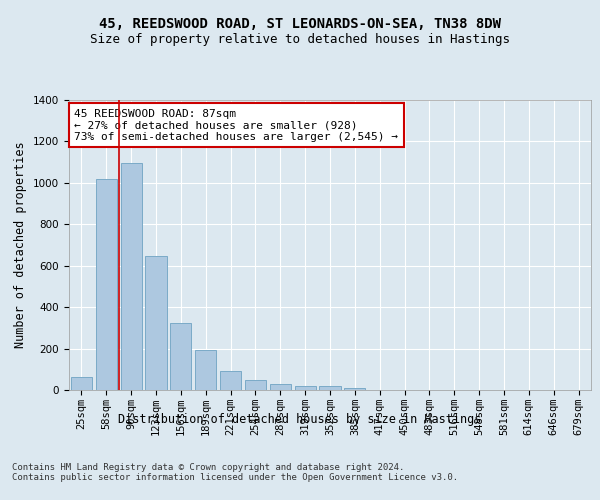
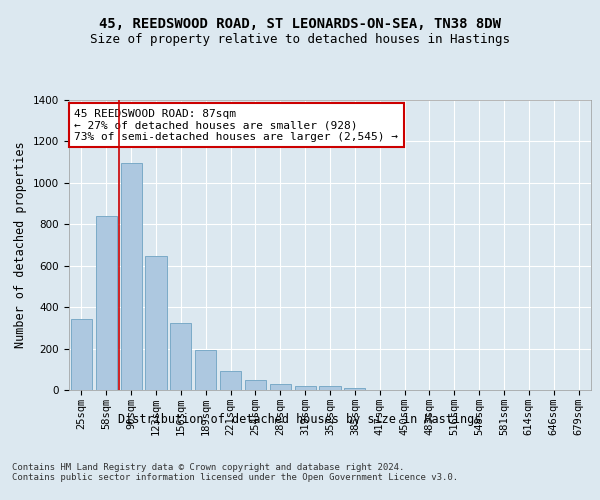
25sqm: 65 -> 345
58sqm: 1020 -> 840
